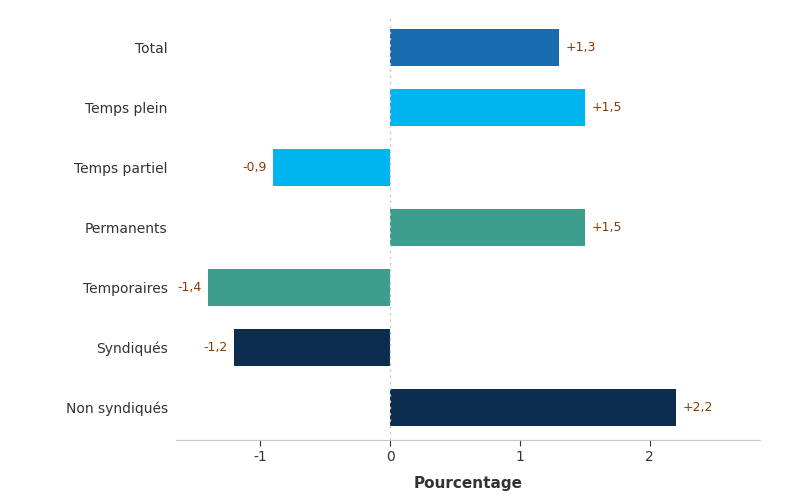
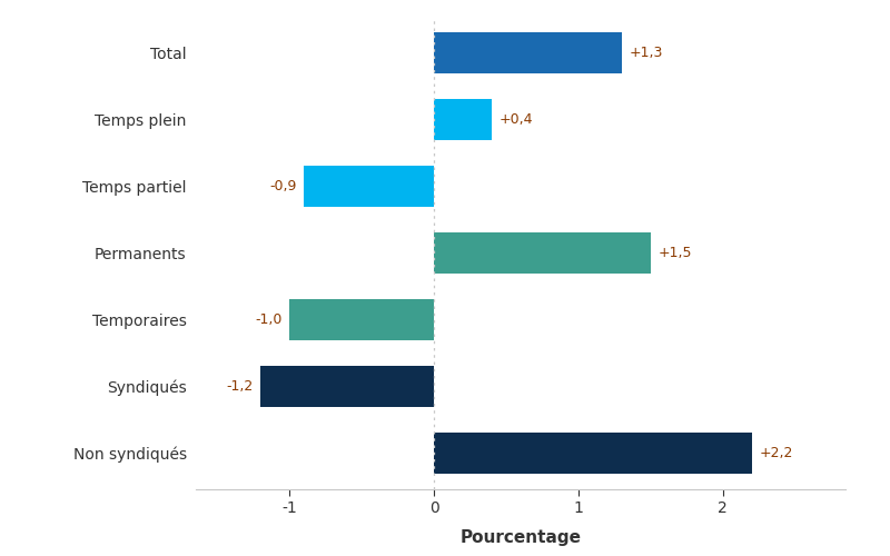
Temps plein: +1,5 -> +0,4
Temporaires: -1,4 -> -1,0
